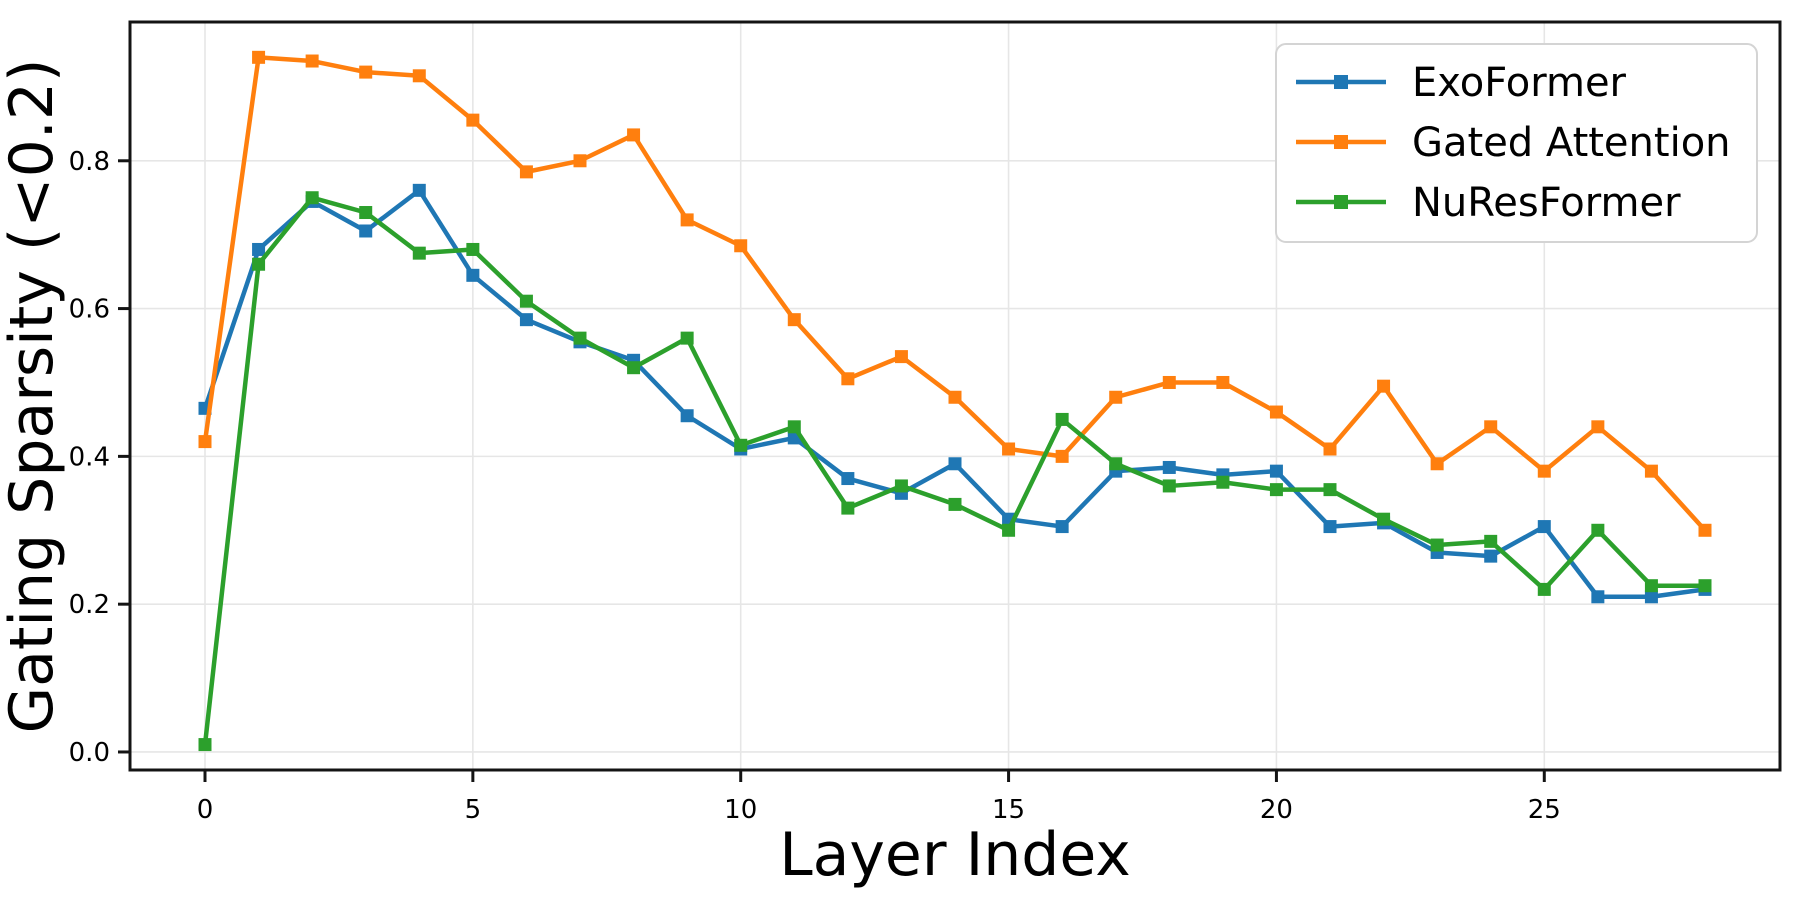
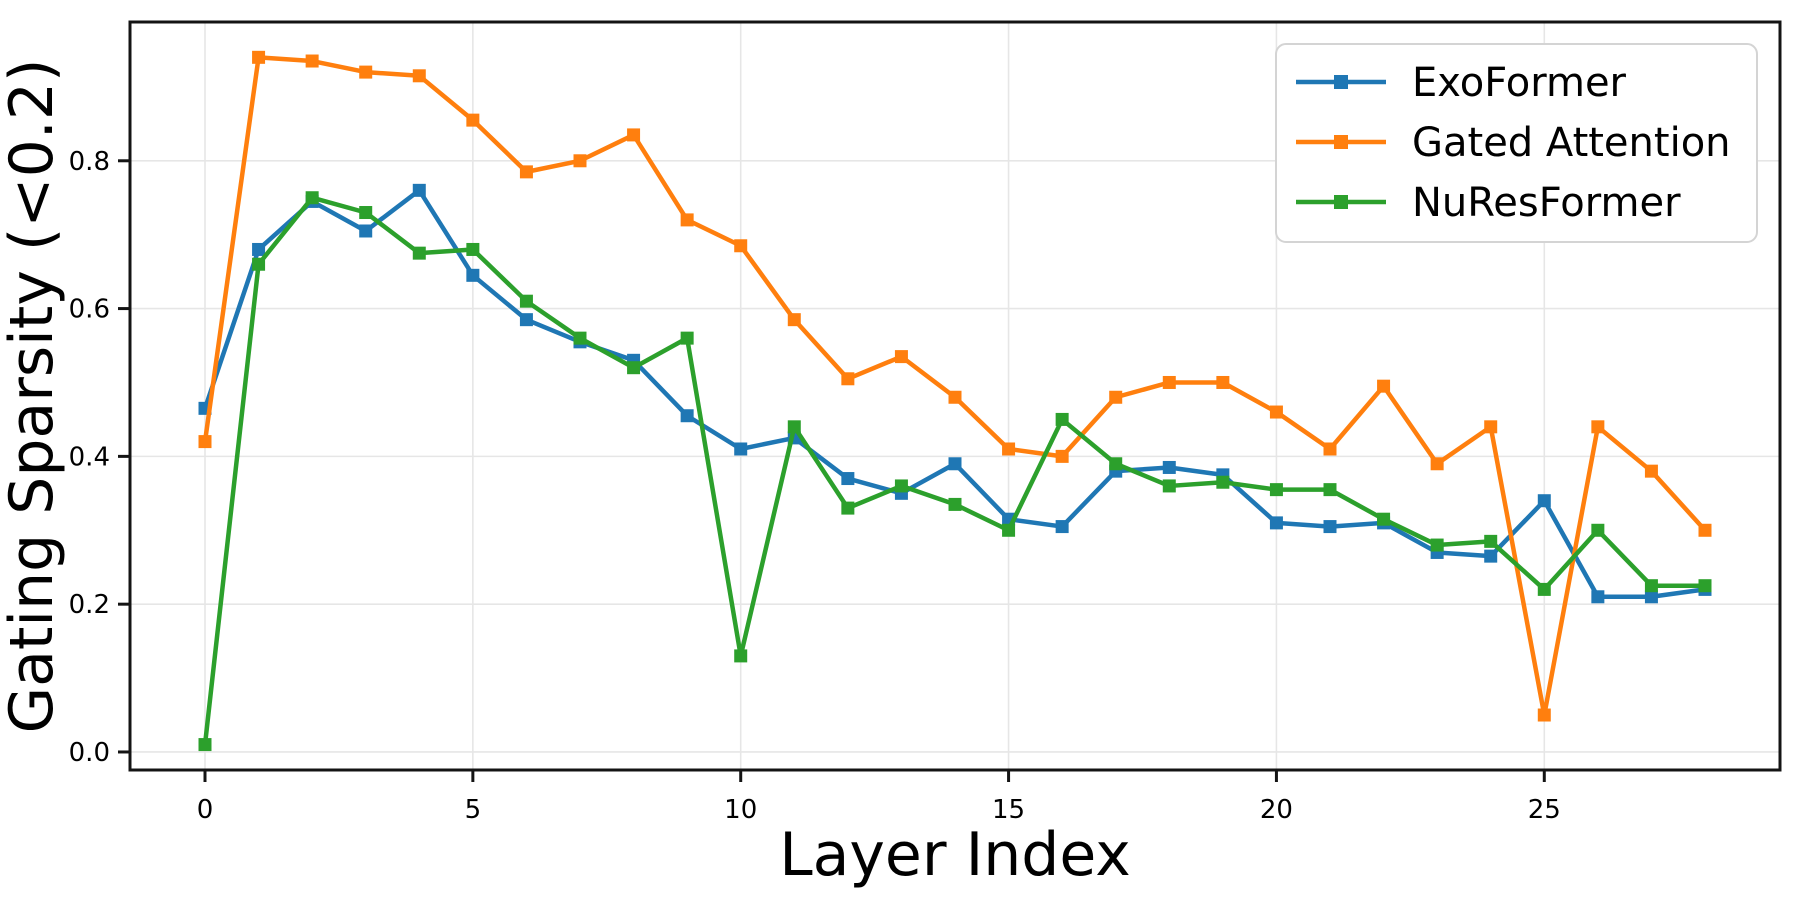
NuResFormer/10: 0.41 -> 0.13
ExoFormer/20: 0.38 -> 0.31
ExoFormer/25: 0.30 -> 0.34
Gated Attention/25: 0.38 -> 0.05
